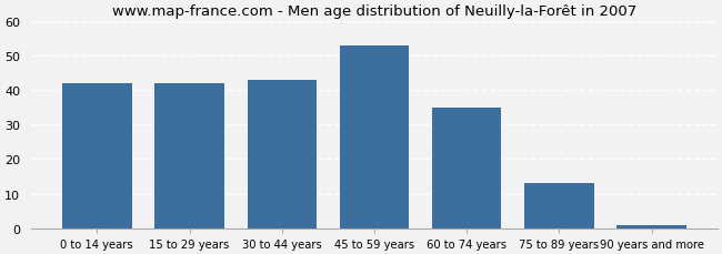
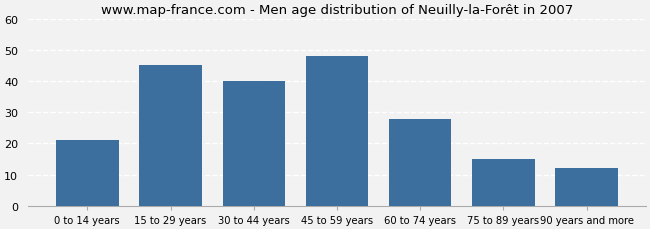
0 to 14 years: 42 -> 21
15 to 29 years: 42 -> 45
30 to 44 years: 43 -> 40
45 to 59 years: 53 -> 48
60 to 74 years: 35 -> 28
75 to 89 years: 13 -> 15
90 years and more: 1 -> 12
